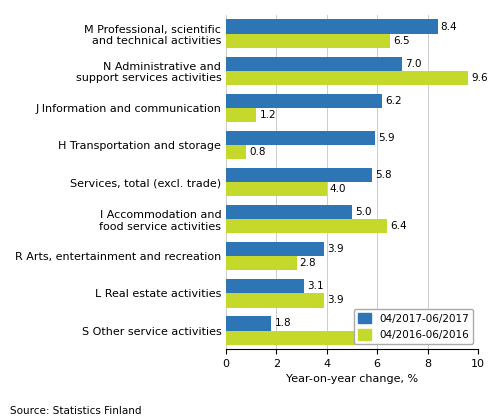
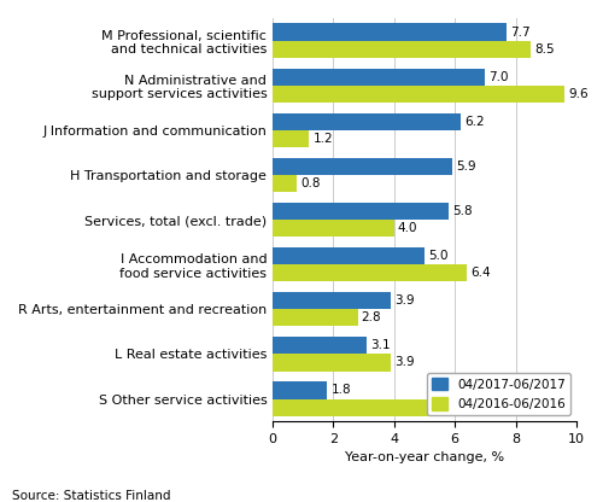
04/2017-06/2017/M Professional, scientific and technical activities: 8.4 -> 7.7
04/2016-06/2016/M Professional, scientific and technical activities: 6.5 -> 8.5
